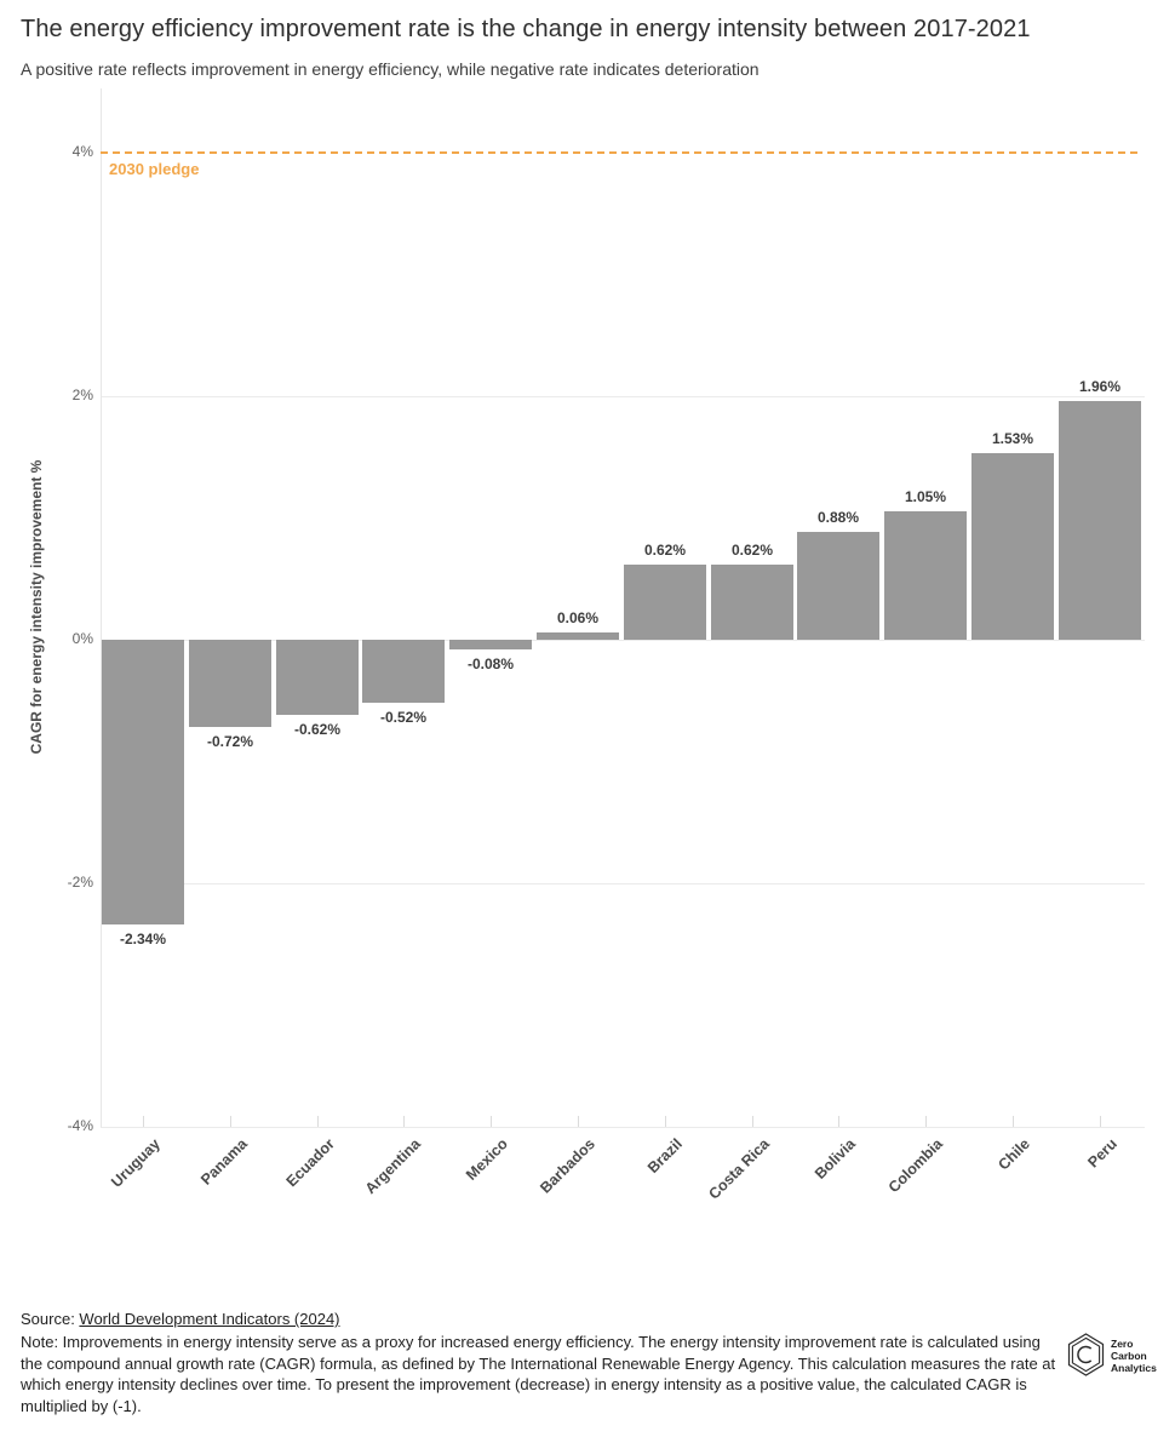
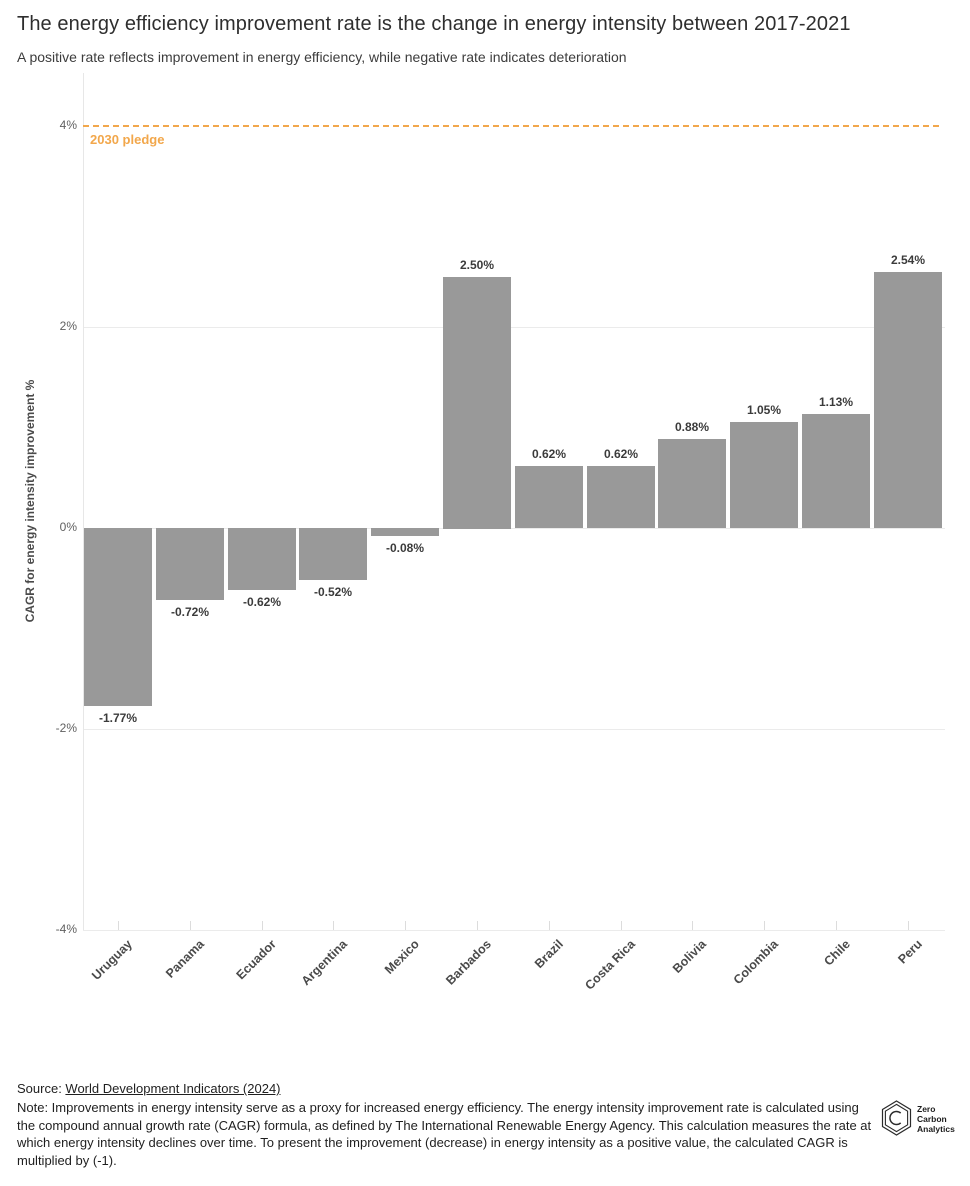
Uruguay: -2.34% -> -1.77%
Barbados: 0.06% -> 2.50%
Chile: 1.53% -> 1.13%
Peru: 1.96% -> 2.54%
